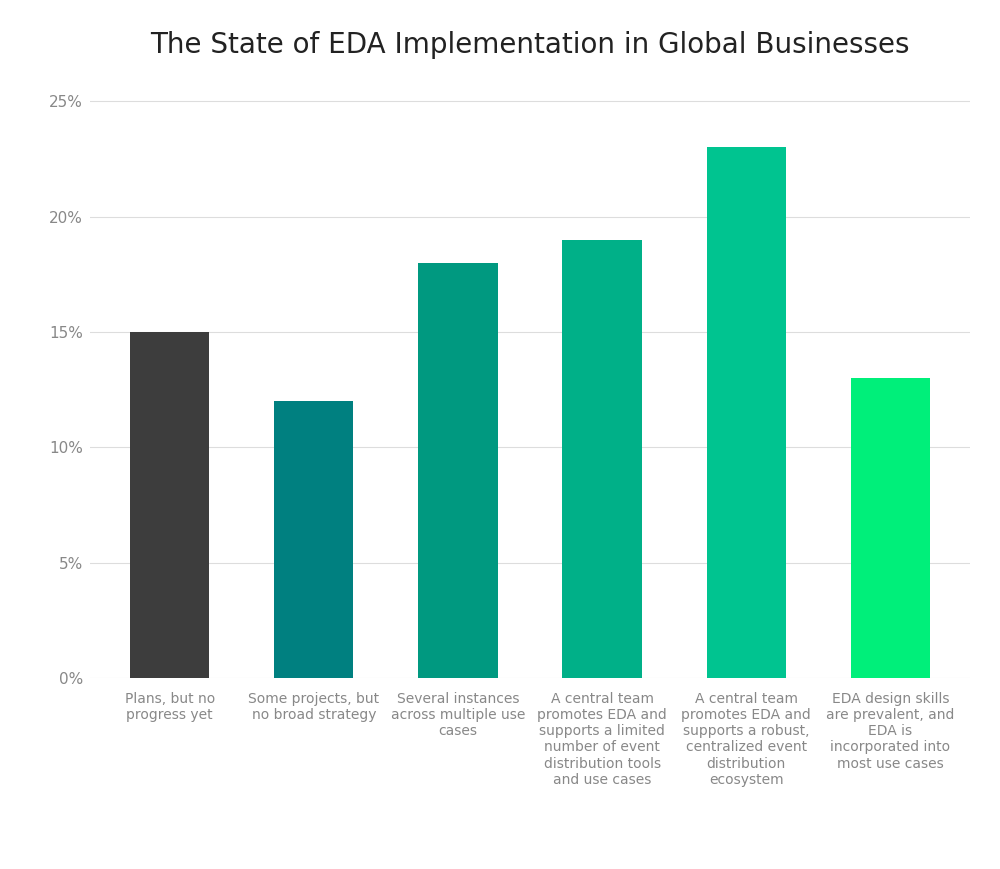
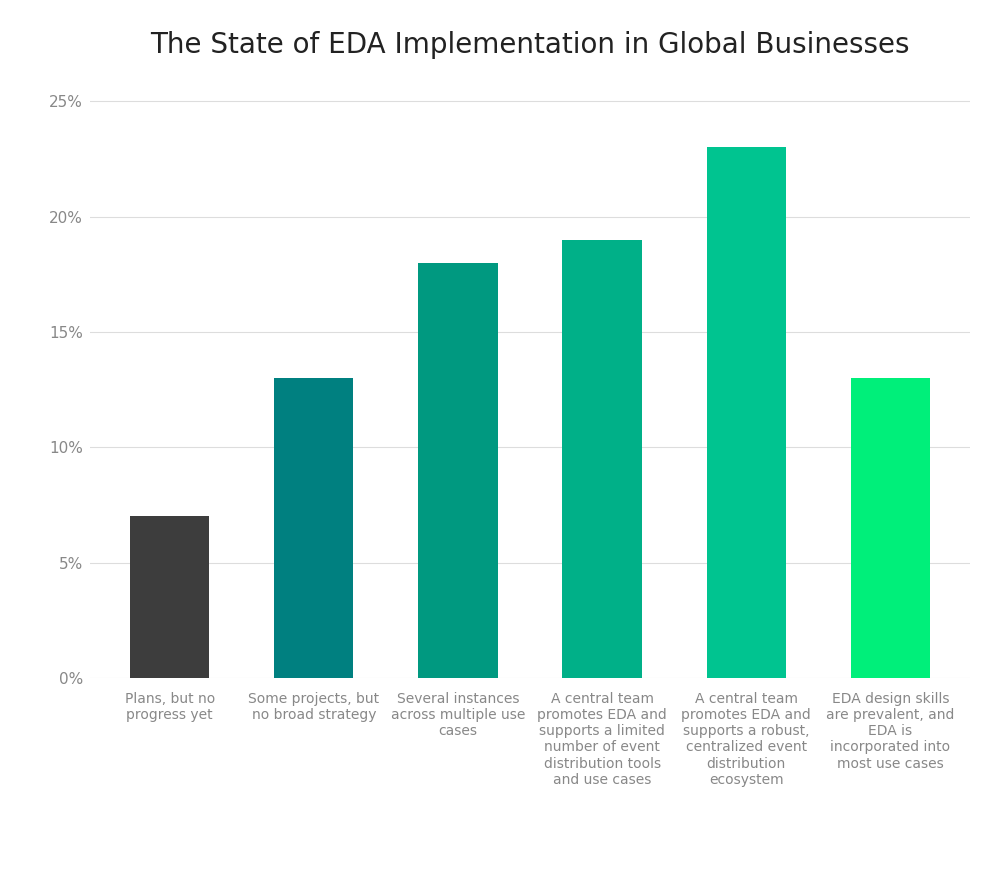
Plans, but no progress yet: 15% -> 7%
Some projects, but no broad strategy: 12% -> 13%
